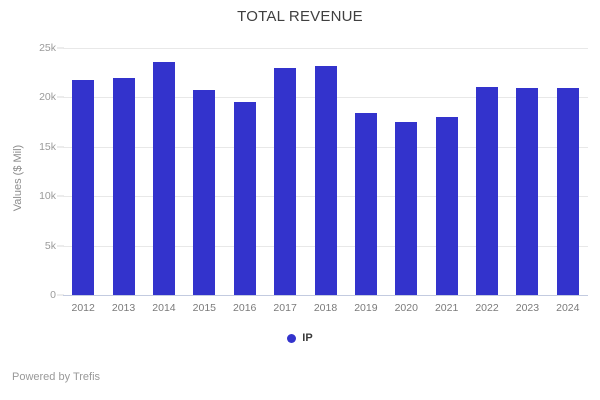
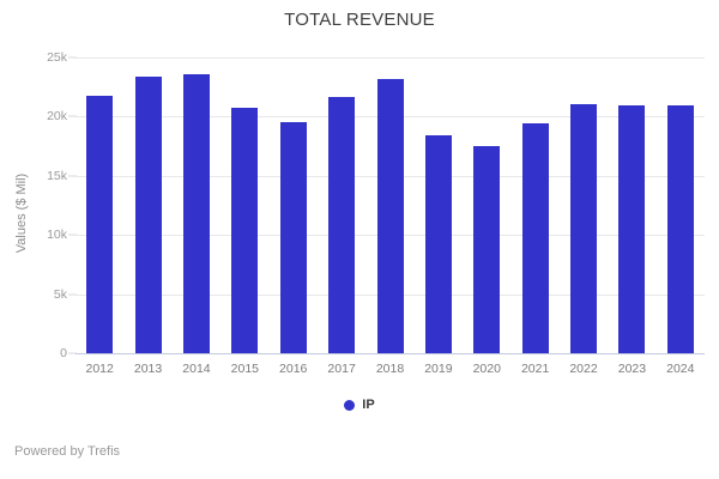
2013: 22k -> 23k
2017: 23k -> 22k
2021: 18k -> 19k
